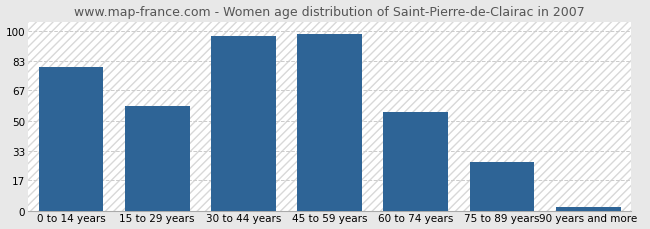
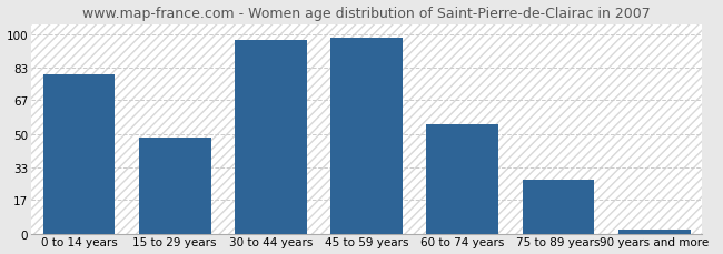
15 to 29 years: 58 -> 48
